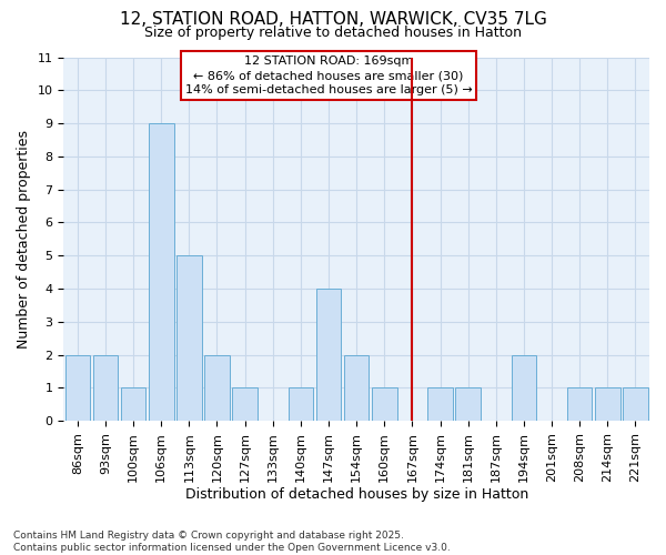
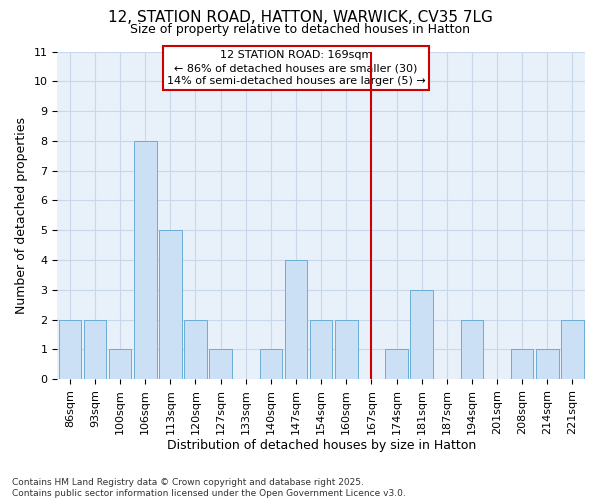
106sqm: 9 -> 8
160sqm: 1 -> 2
181sqm: 1 -> 3
221sqm: 1 -> 2
